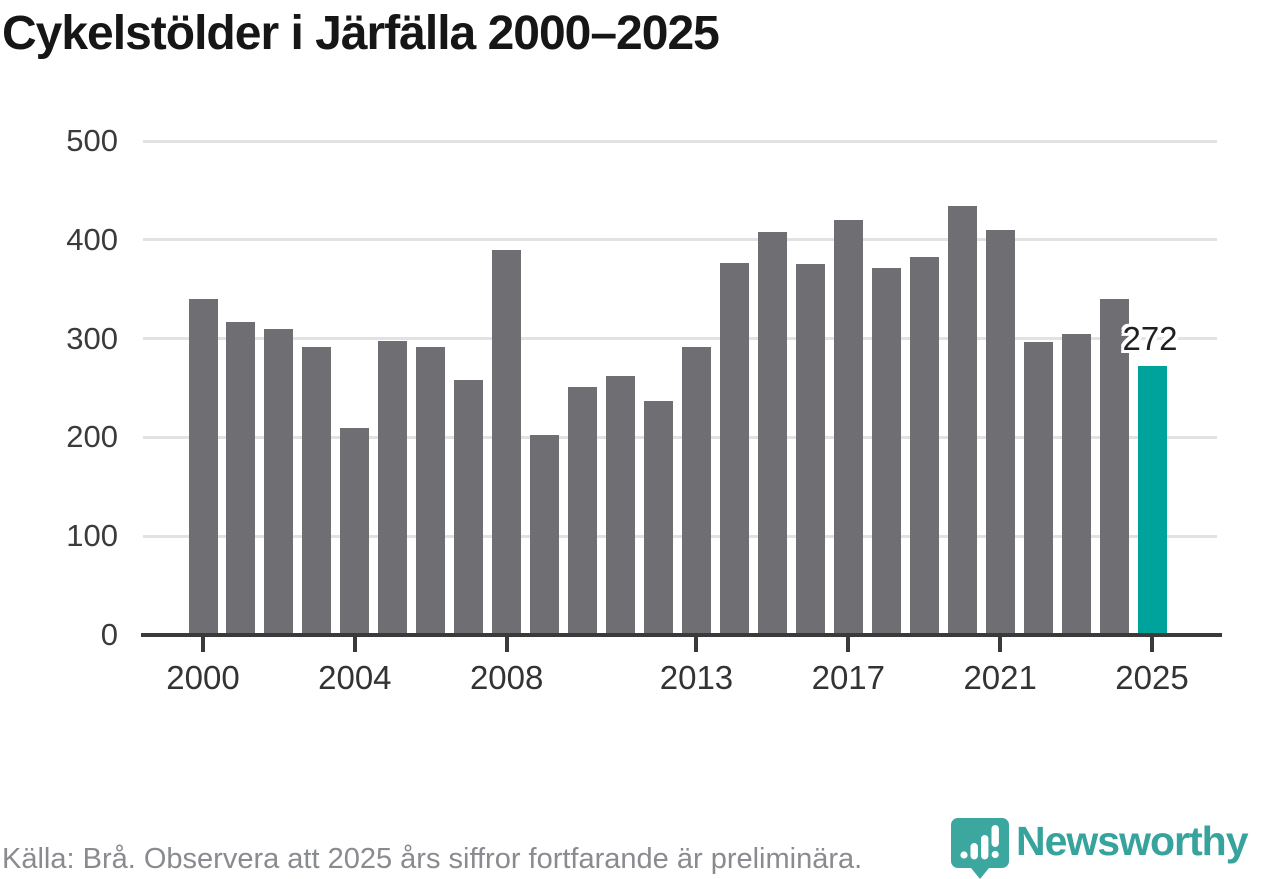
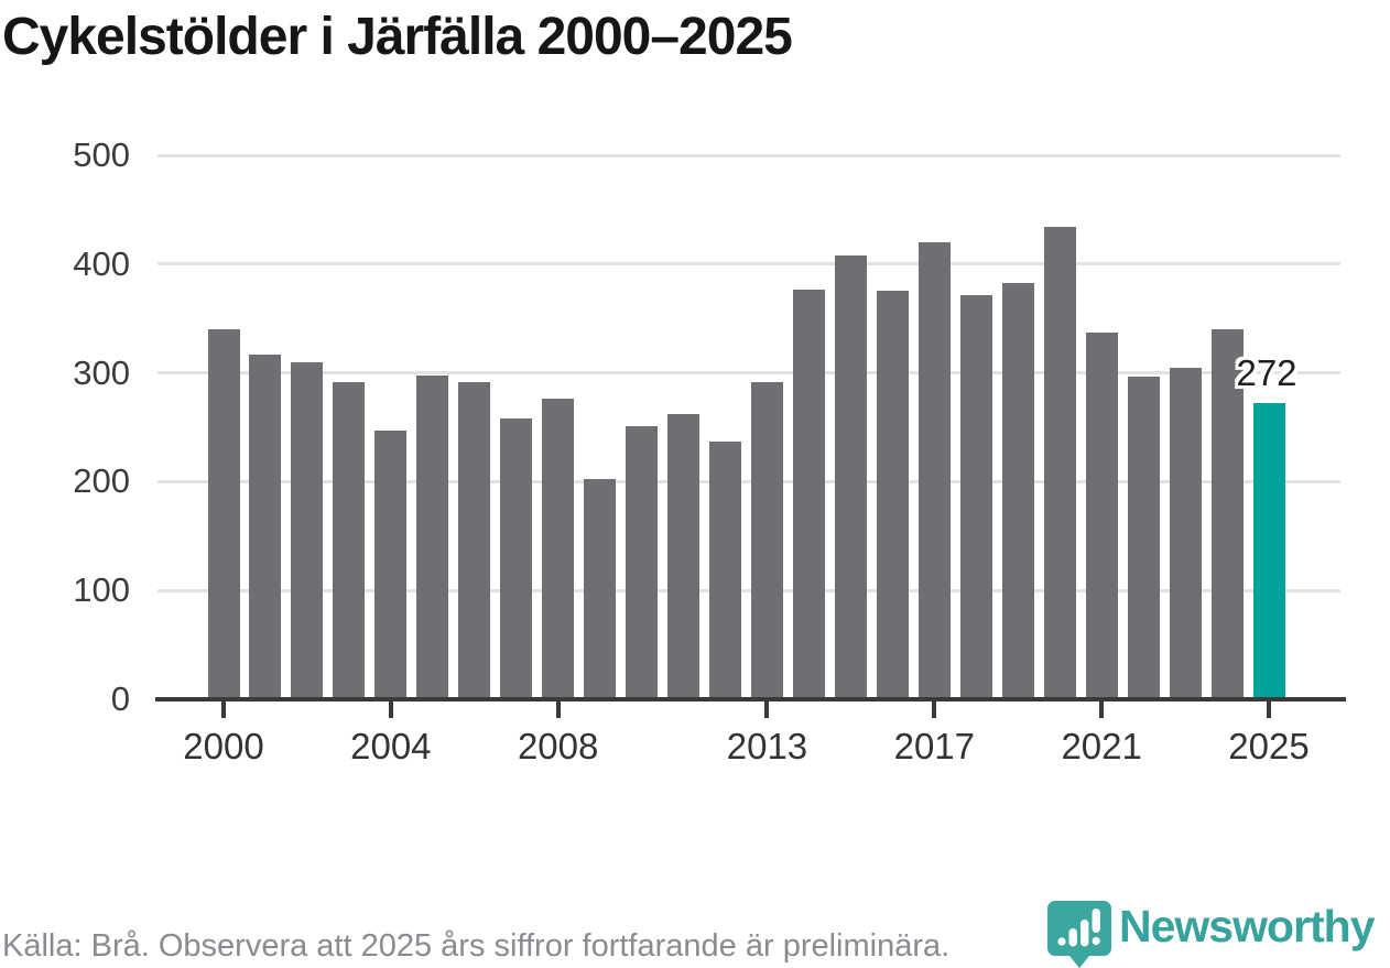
2004: 210 -> 250
2008: 390 -> 280
2021: 410 -> 340
